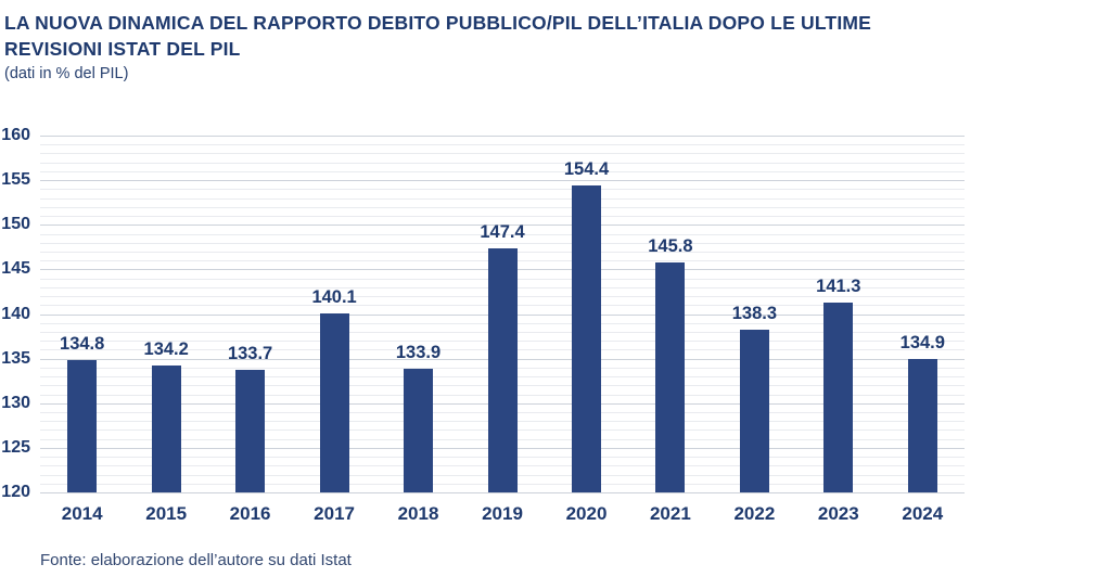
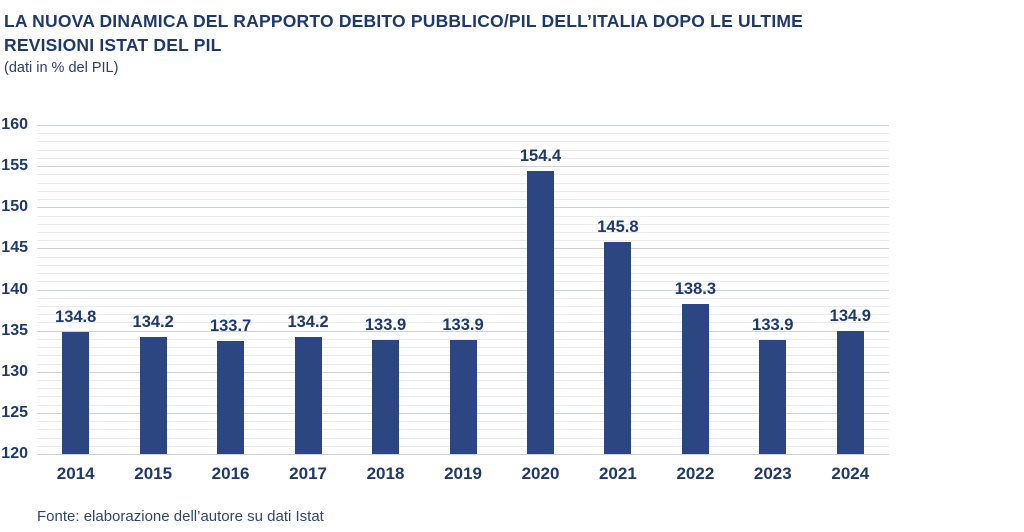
2017: 140.1 -> 134.2
2019: 147.4 -> 133.9
2023: 141.3 -> 133.9
